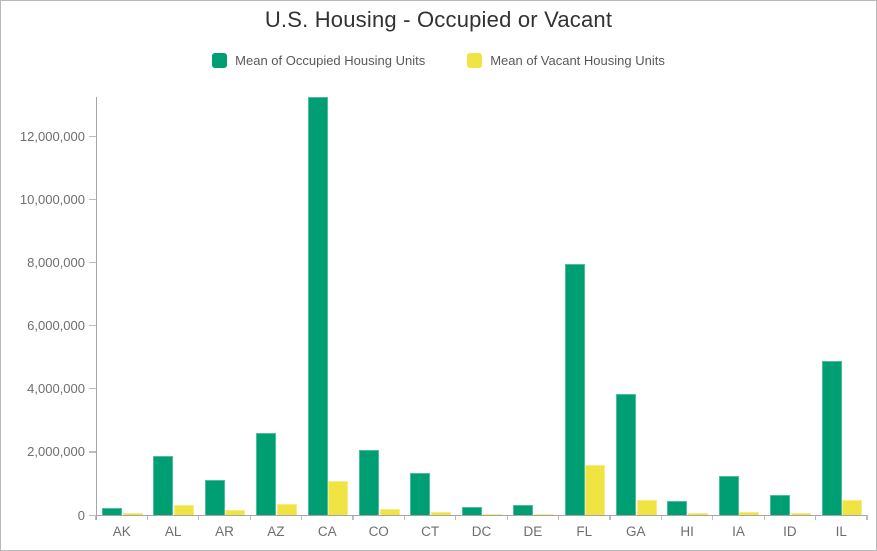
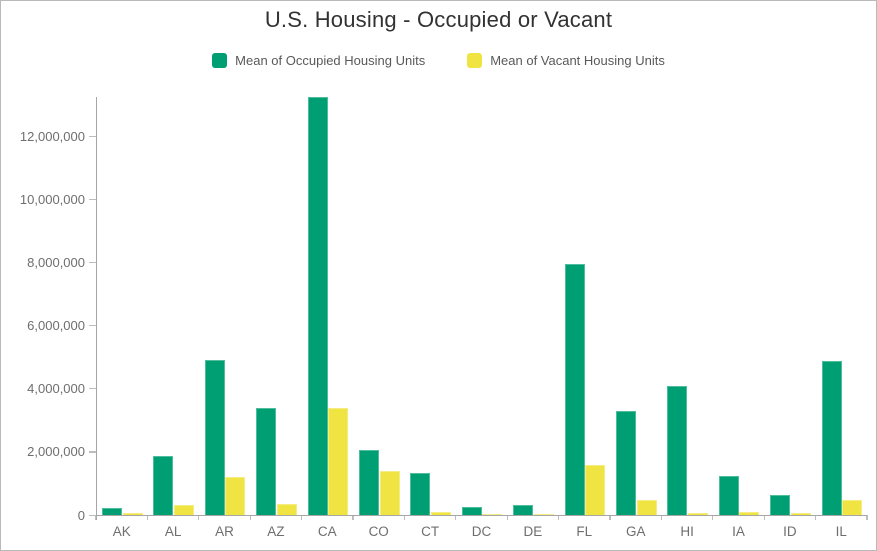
Mean of Occupied Housing Units/AR: 1100000 -> 4900000
Mean of Vacant Housing Units/AR: 200000 -> 1200000
Mean of Occupied Housing Units/AZ: 2600000 -> 3400000
Mean of Vacant Housing Units/CA: 1100000 -> 3400000
Mean of Vacant Housing Units/CO: 200000 -> 1400000
Mean of Occupied Housing Units/GA: 3800000 -> 3300000
Mean of Occupied Housing Units/HI: 400000 -> 4100000
